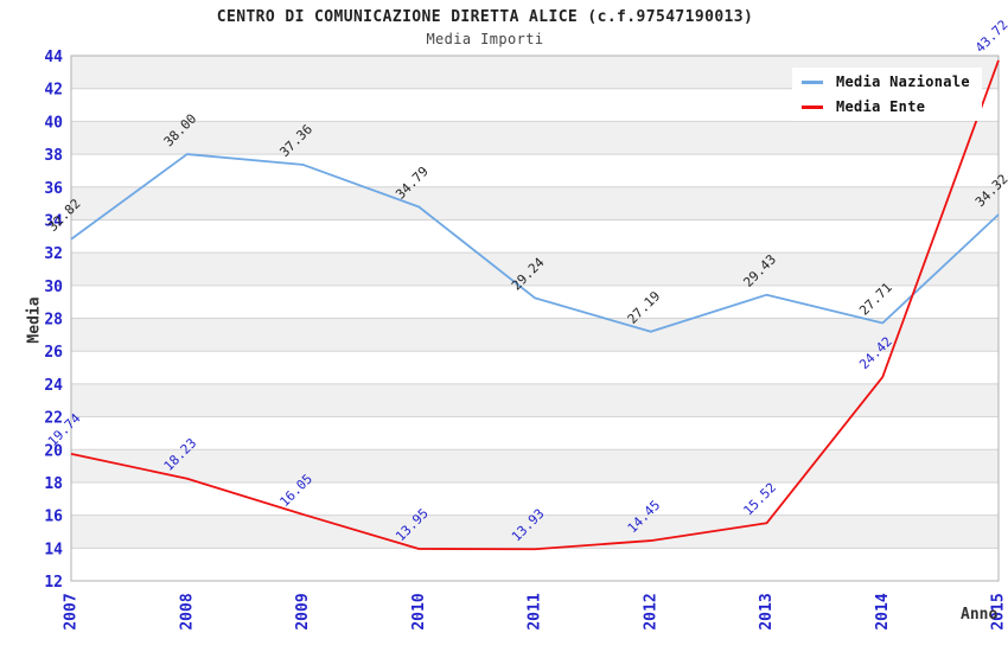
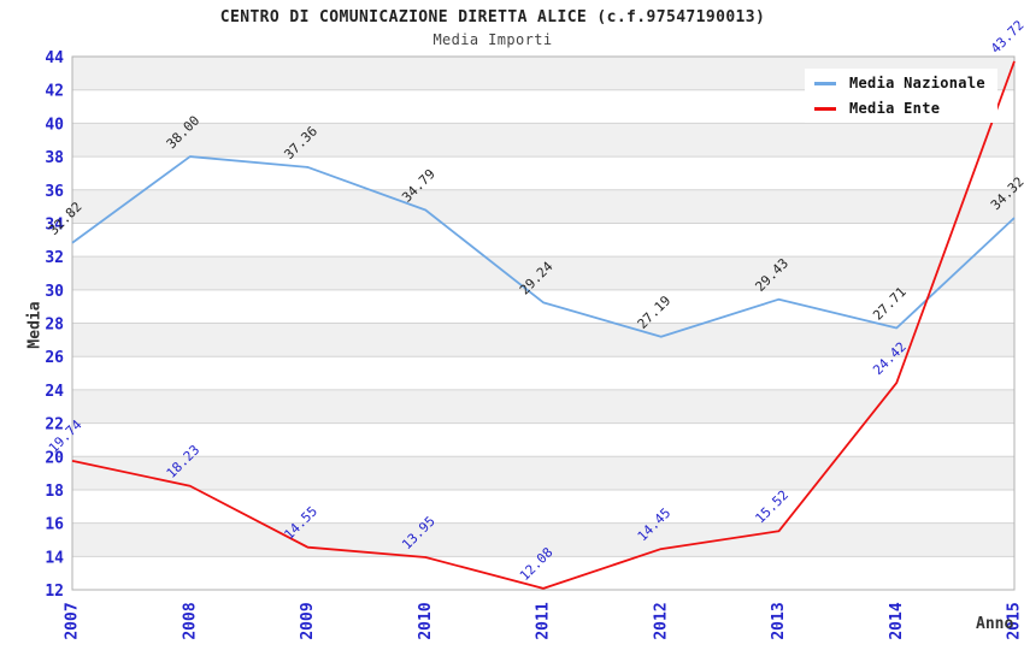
Media Ente/2009: 16.05 -> 14.55
Media Ente/2011: 13.93 -> 12.08
